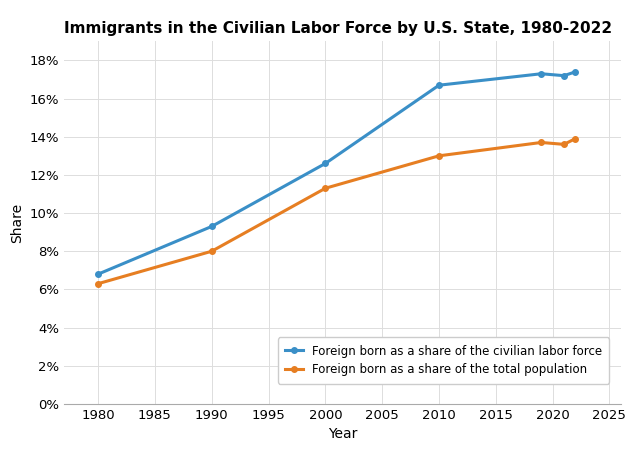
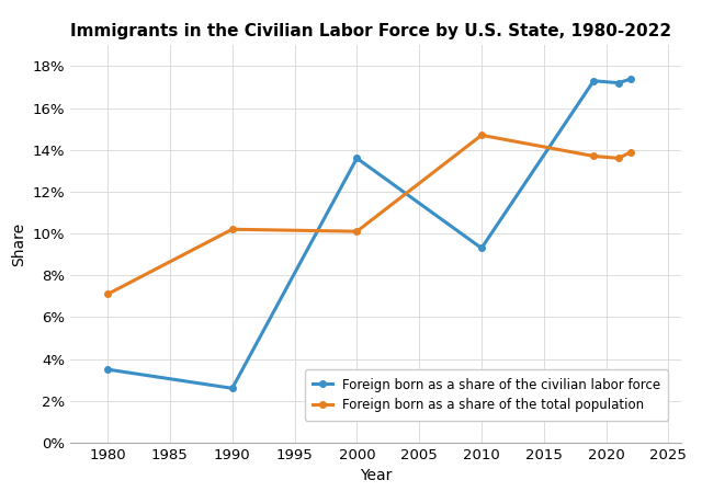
Foreign born as a share of the civilian labor force/1980: 6.8% -> 3.5%
Foreign born as a share of the total population/1980: 6.3% -> 7.1%
Foreign born as a share of the civilian labor force/1990: 9.3% -> 2.6%
Foreign born as a share of the total population/1990: 8.0% -> 10.2%
Foreign born as a share of the civilian labor force/2000: 12.6% -> 13.6%
Foreign born as a share of the total population/2000: 11.3% -> 10.1%
Foreign born as a share of the civilian labor force/2010: 16.7% -> 9.3%
Foreign born as a share of the total population/2010: 13.0% -> 14.7%
